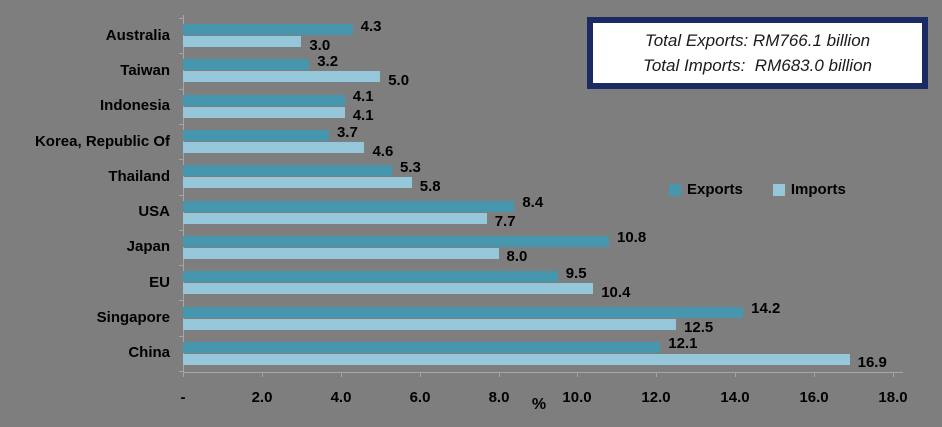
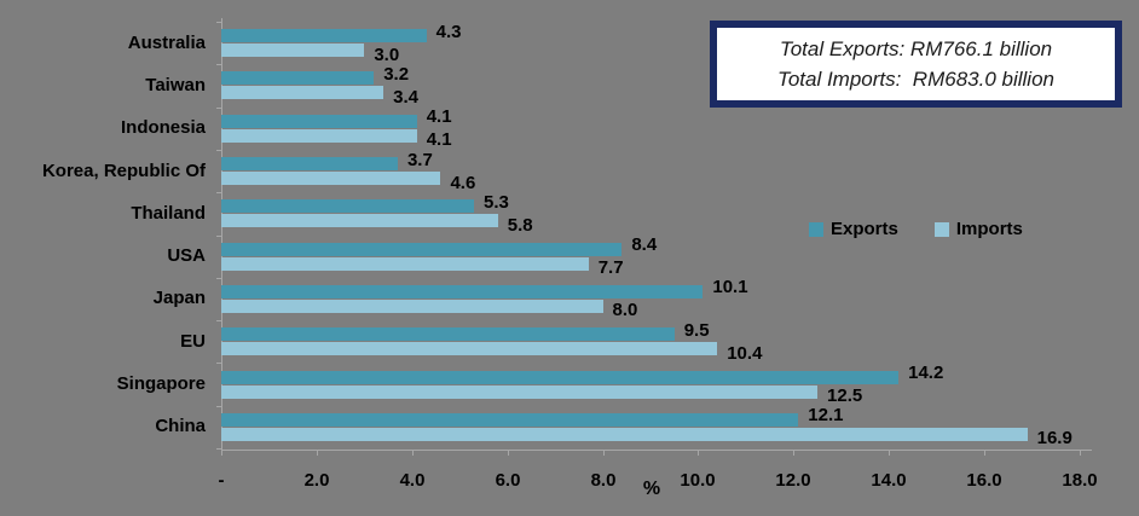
Imports/Taiwan: 5.0 -> 3.4
Exports/Japan: 10.8 -> 10.1
